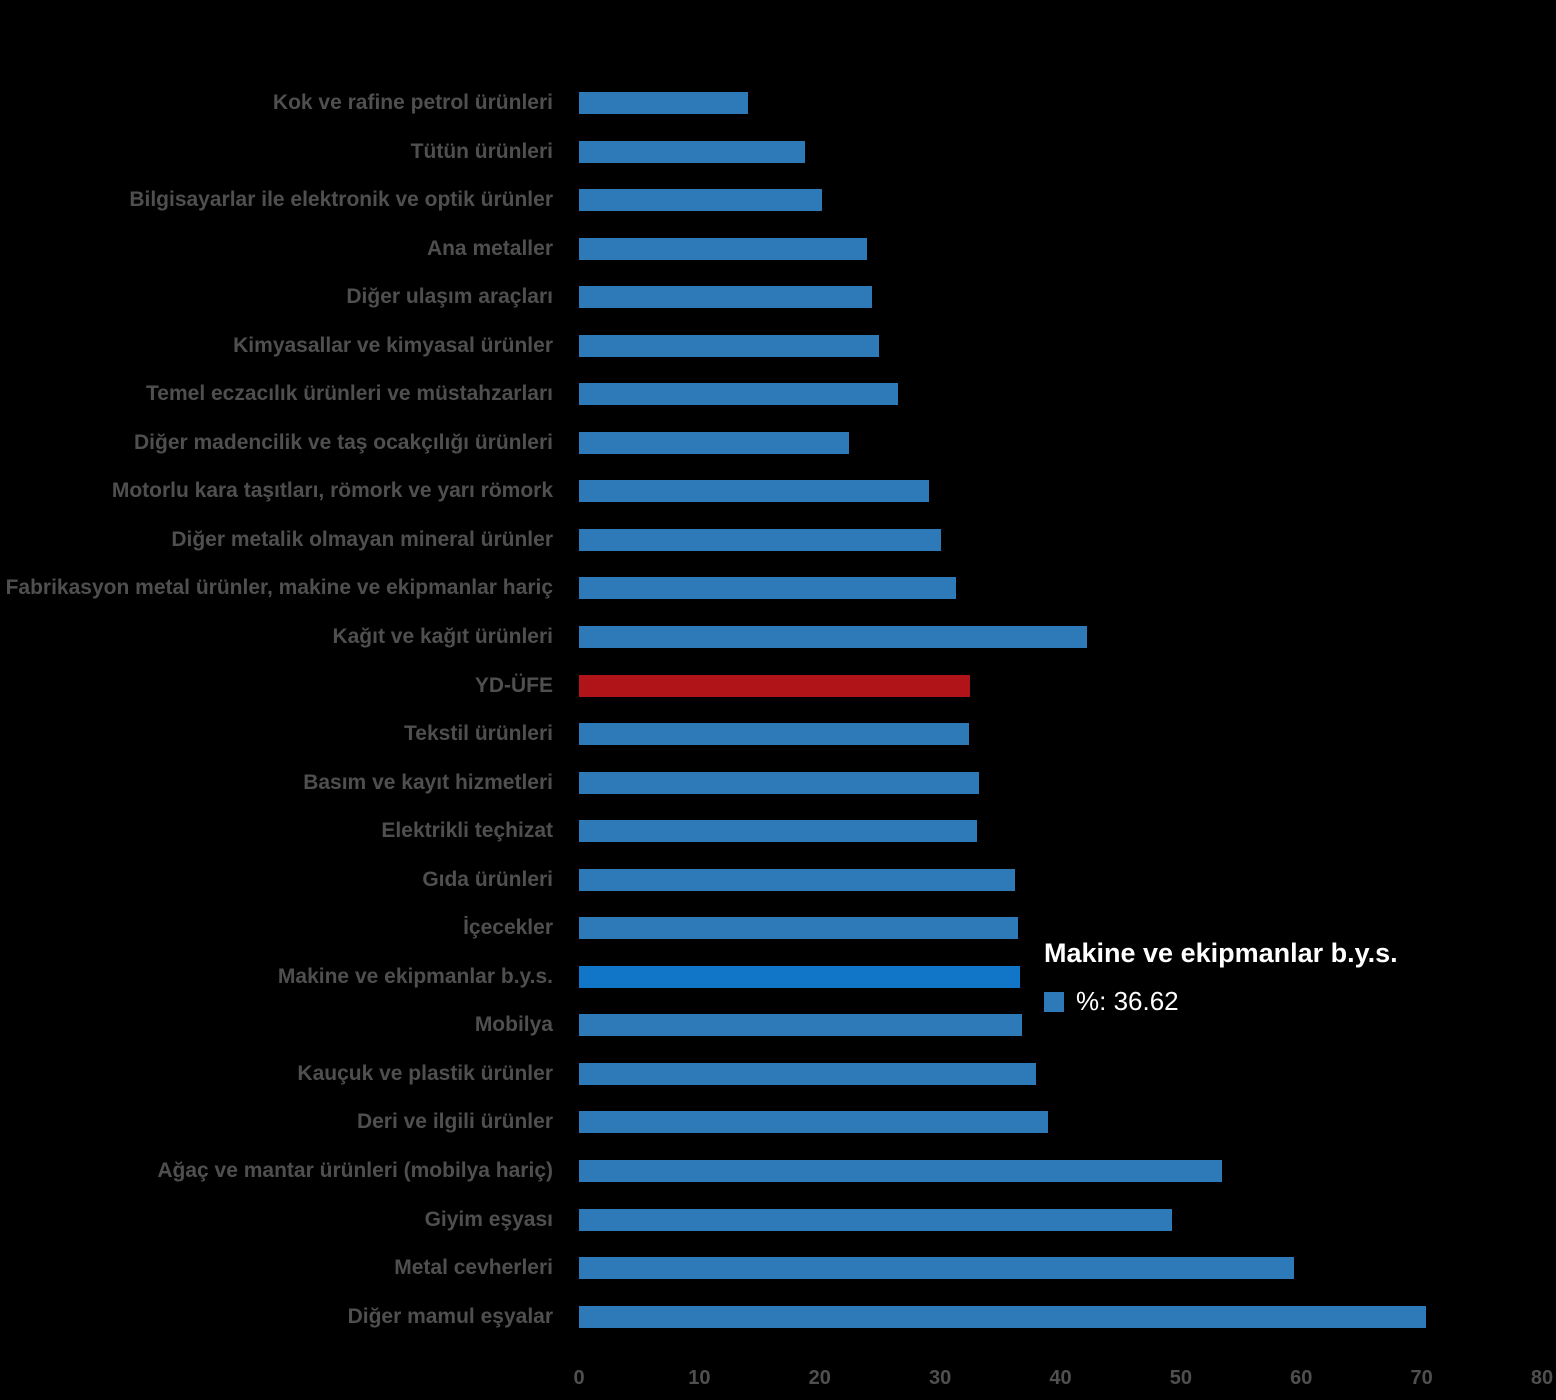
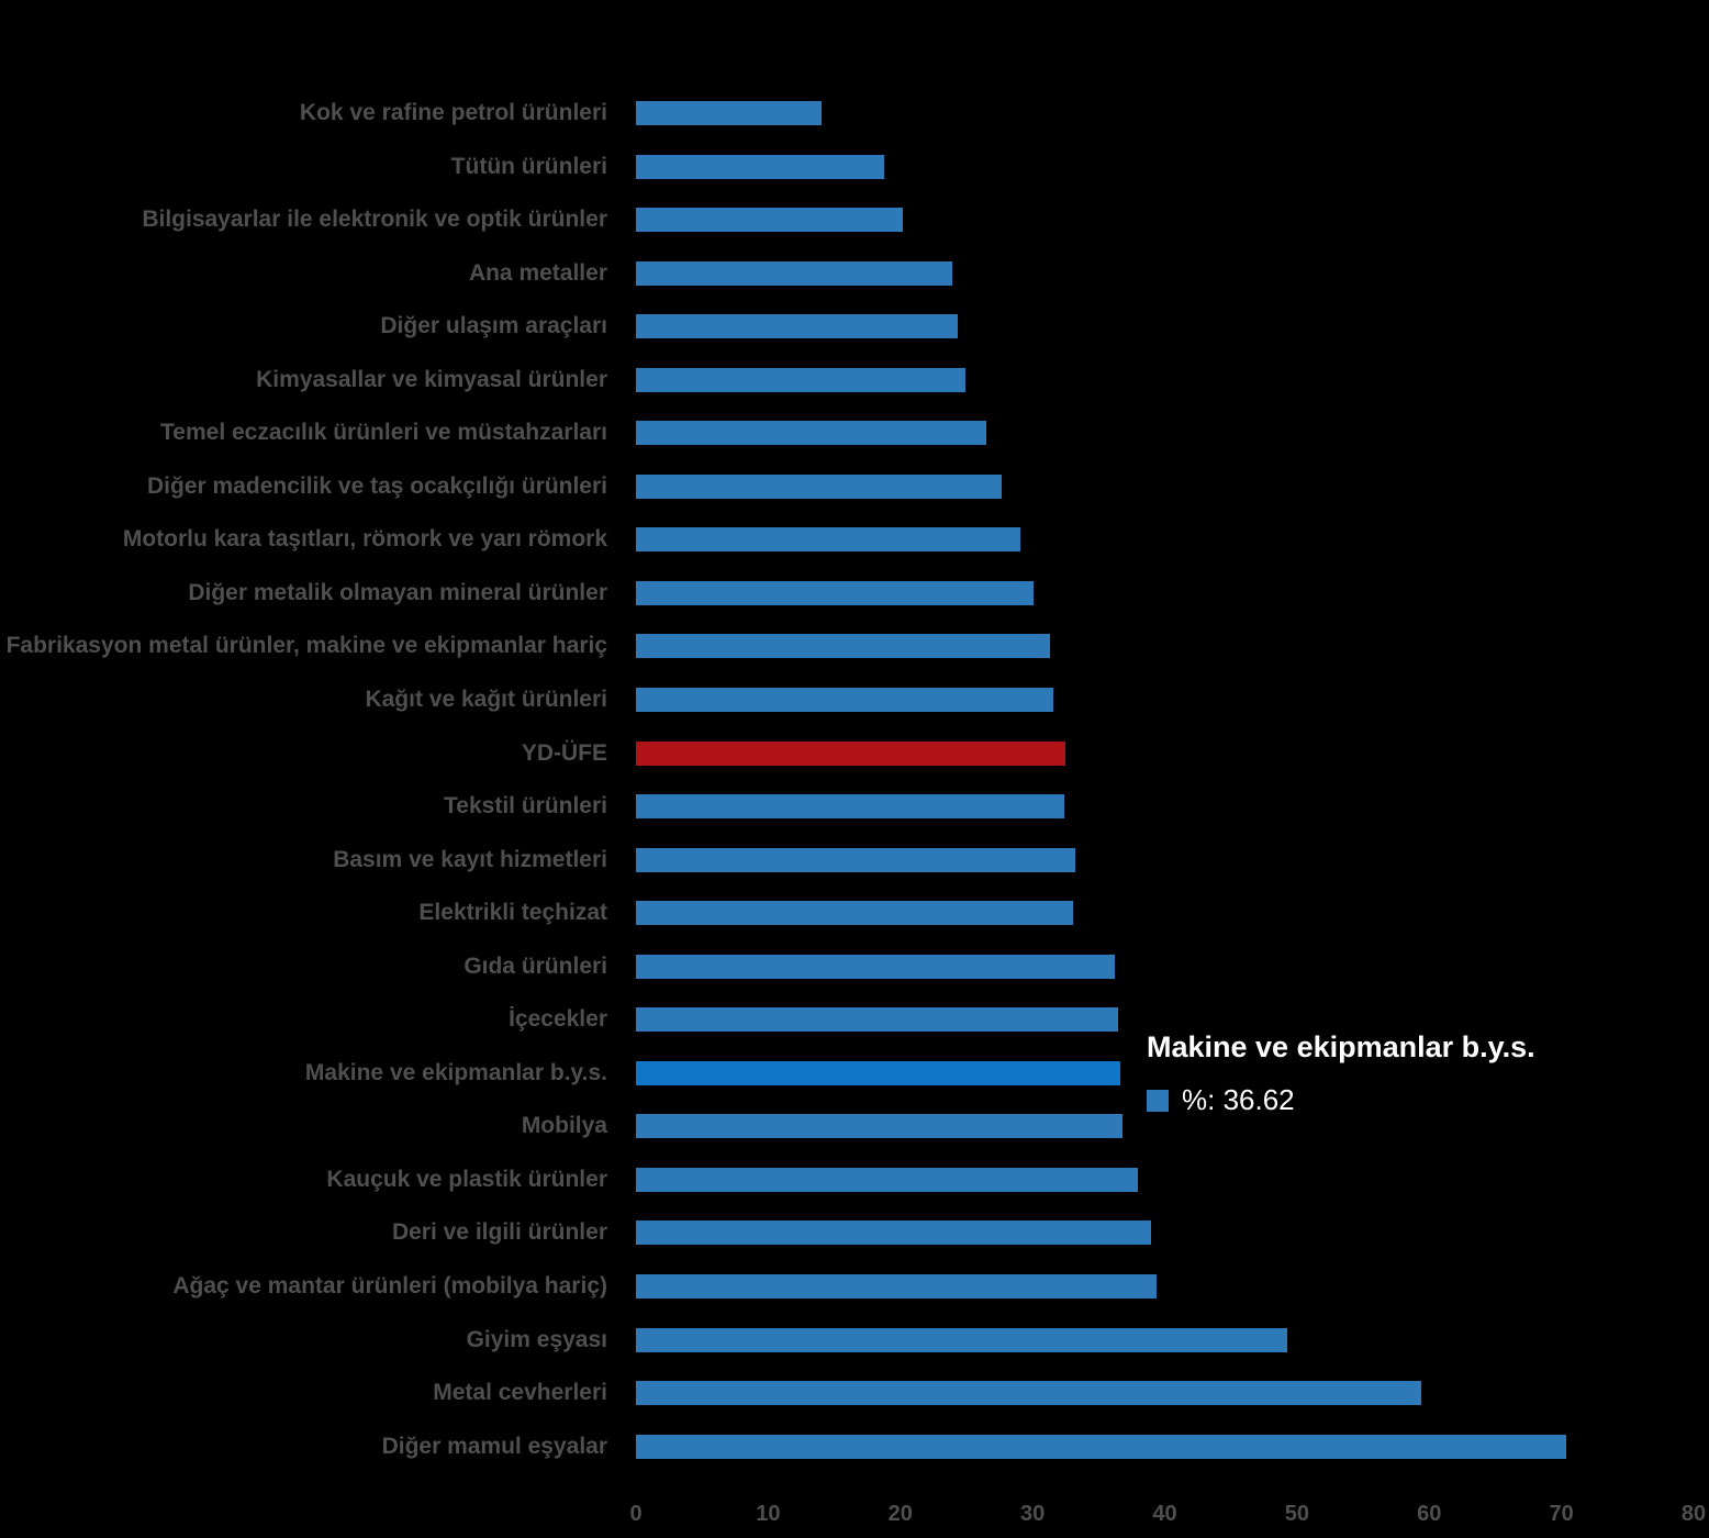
Diğer madencilik ve taş ocakçılığı ürünleri: 22.4 -> 27.7
Kağıt ve kağıt ürünleri: 42.2 -> 31.6
Ağaç ve mantar ürünleri (mobilya hariç): 53.4 -> 39.4
